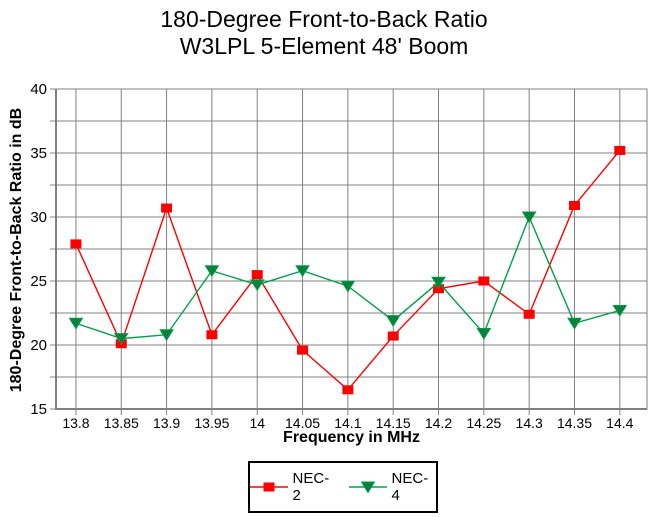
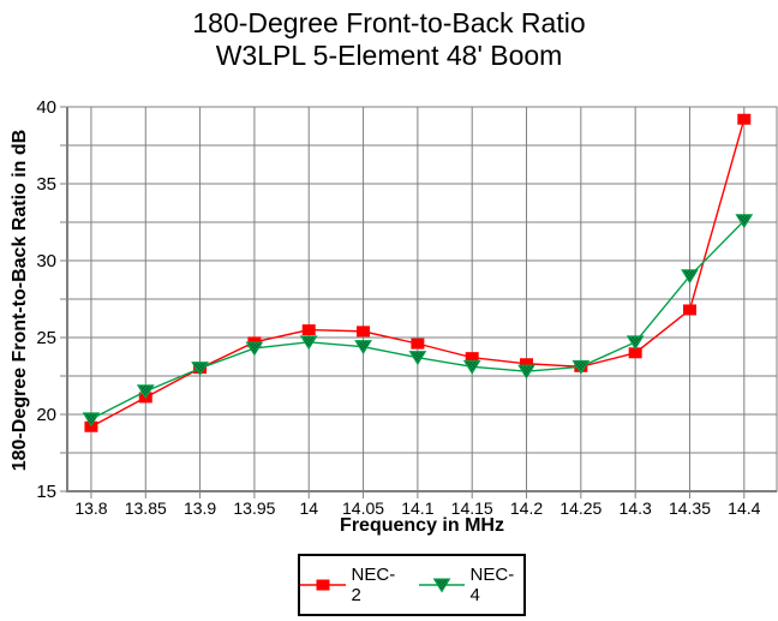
NEC-2/13.8: 27.9 -> 19.2
NEC-4/13.8: 21.7 -> 19.7
NEC-2/13.85: 20.1 -> 21.1
NEC-4/13.85: 20.5 -> 21.5
NEC-2/13.9: 30.7 -> 23.0
NEC-4/13.9: 20.8 -> 23.0
NEC-2/13.95: 20.8 -> 24.7
NEC-4/13.95: 25.8 -> 24.3
NEC-2/14.05: 19.6 -> 25.4
NEC-4/14.05: 25.8 -> 24.4
NEC-2/14.1: 16.5 -> 24.6
NEC-4/14.1: 24.6 -> 23.7
NEC-2/14.15: 20.7 -> 23.7
NEC-4/14.15: 21.9 -> 23.1
NEC-2/14.2: 24.4 -> 23.3
NEC-4/14.2: 24.9 -> 22.8
NEC-2/14.25: 25.0 -> 23.1
NEC-4/14.25: 20.9 -> 23.1
NEC-2/14.3: 22.4 -> 24.0
NEC-4/14.3: 30.0 -> 24.7
NEC-2/14.35: 30.9 -> 26.8
NEC-4/14.35: 21.7 -> 29.0
NEC-2/14.4: 35.2 -> 39.2
NEC-4/14.4: 22.7 -> 32.6
